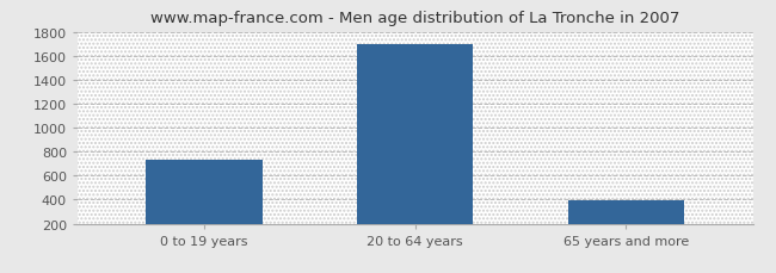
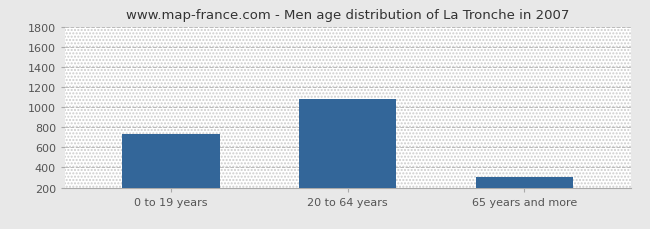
20 to 64 years: 1700 -> 1080
65 years and more: 390 -> 310
